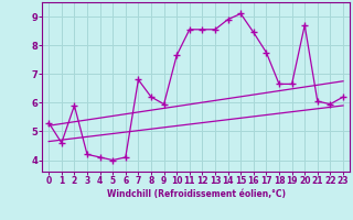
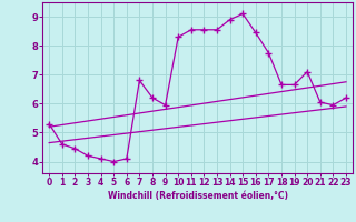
2: 5.90 -> 4.45
10: 7.65 -> 8.30
20: 8.70 -> 7.10
